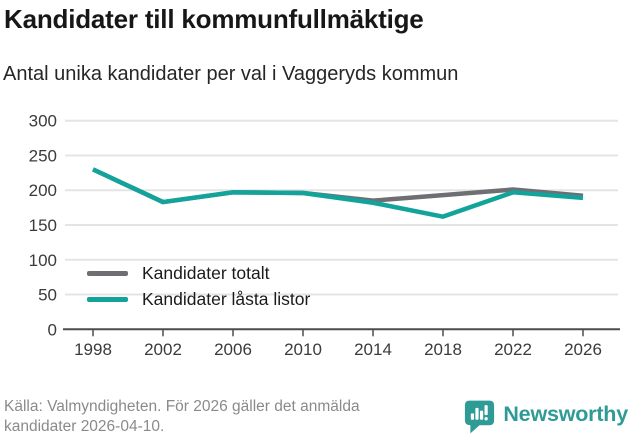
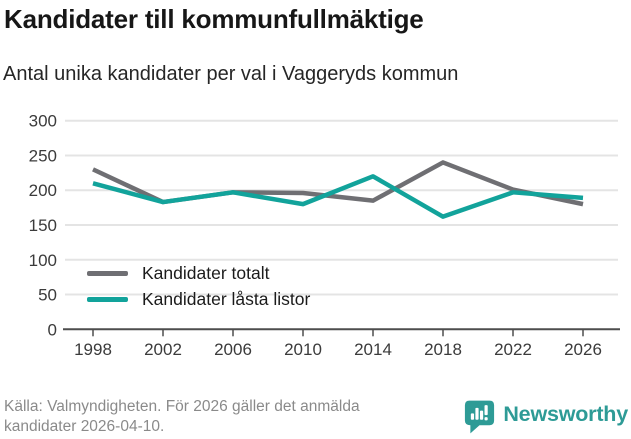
Kandidater låsta listor/1998: 230 -> 210
Kandidater låsta listor/2010: 200 -> 180
Kandidater låsta listor/2014: 180 -> 220
Kandidater totalt/2018: 190 -> 240
Kandidater totalt/2026: 190 -> 180
